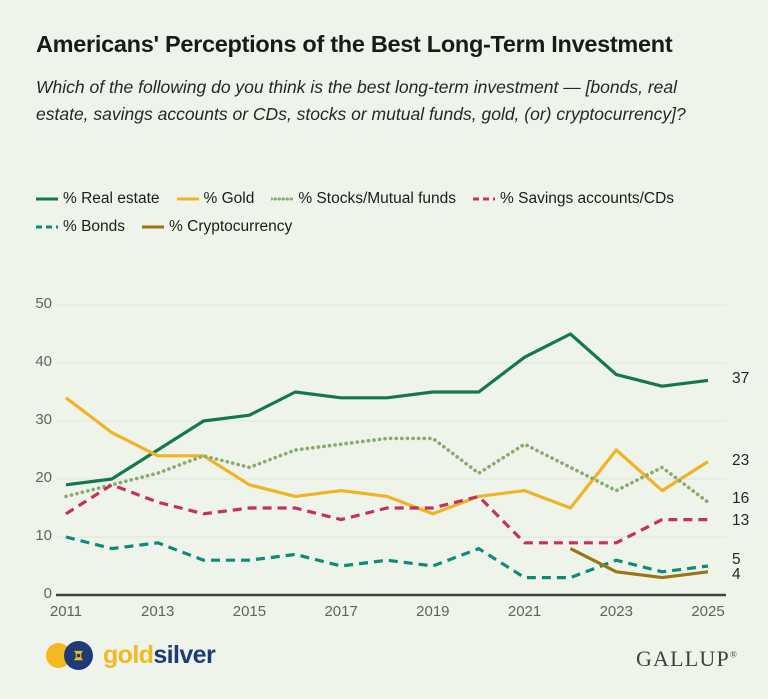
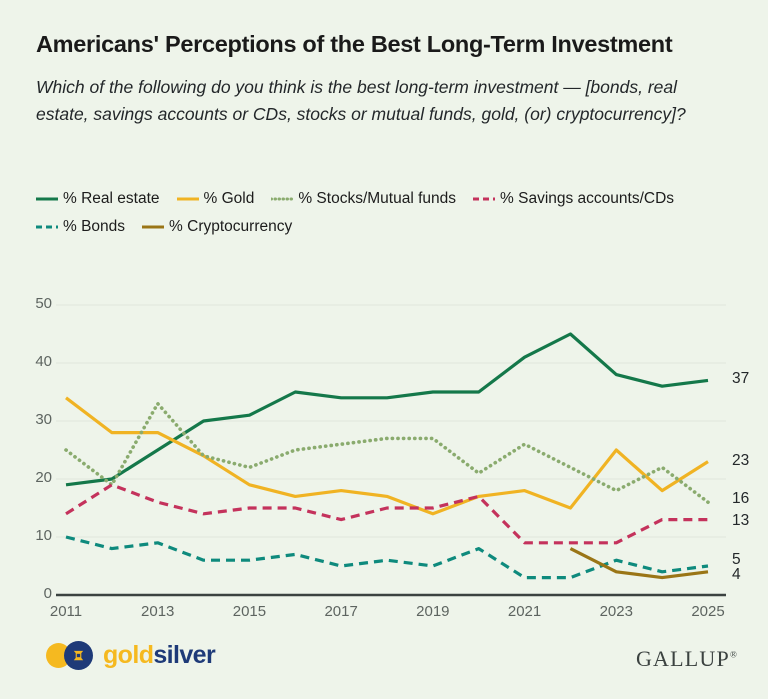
% Stocks/Mutual funds/2011: 17 -> 25
% Gold/2013: 24 -> 28
% Stocks/Mutual funds/2013: 21 -> 33
